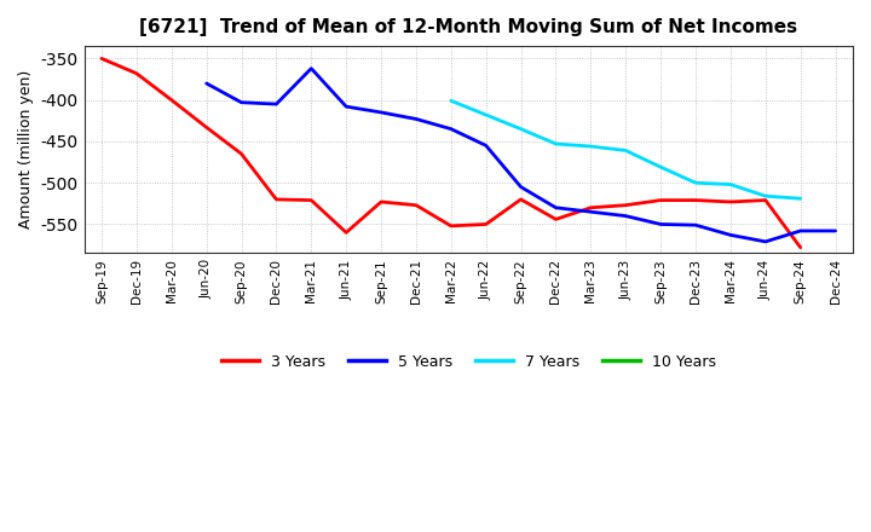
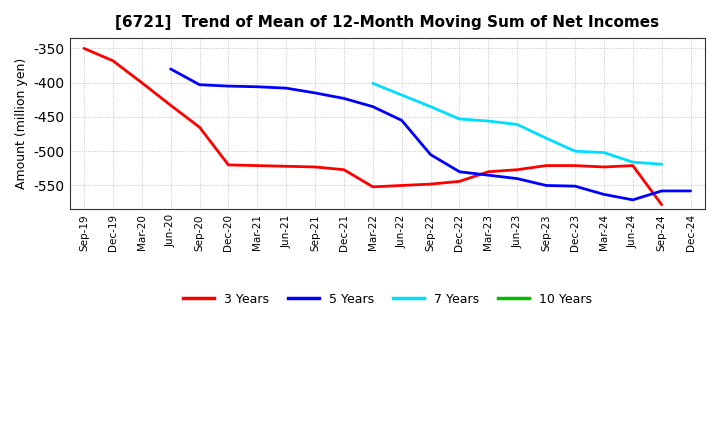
5 Years/Mar-21: -362 -> -406
3 Years/Jun-21: -560 -> -522
3 Years/Sep-22: -520 -> -548
